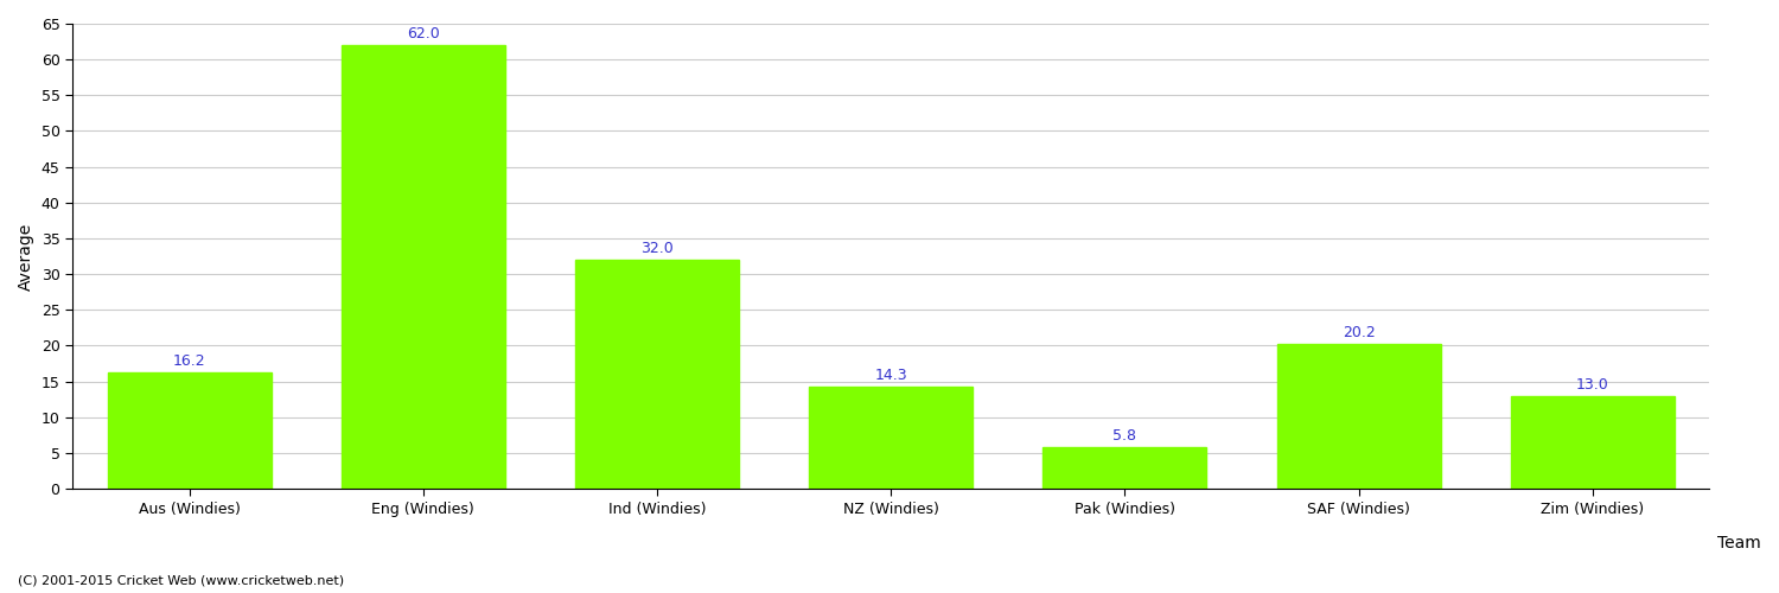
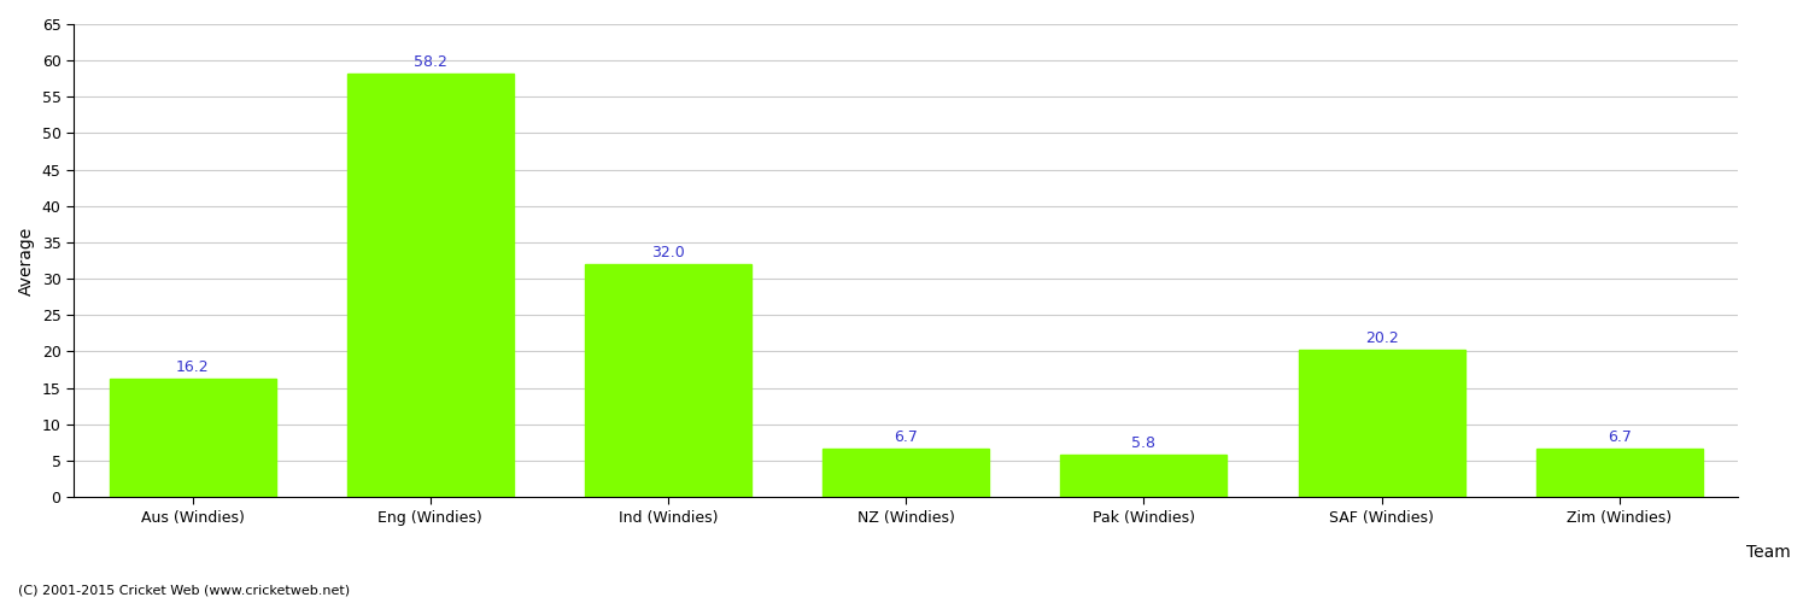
Eng (Windies): 62.0 -> 58.2
NZ (Windies): 14.3 -> 6.7
Zim (Windies): 13.0 -> 6.7
